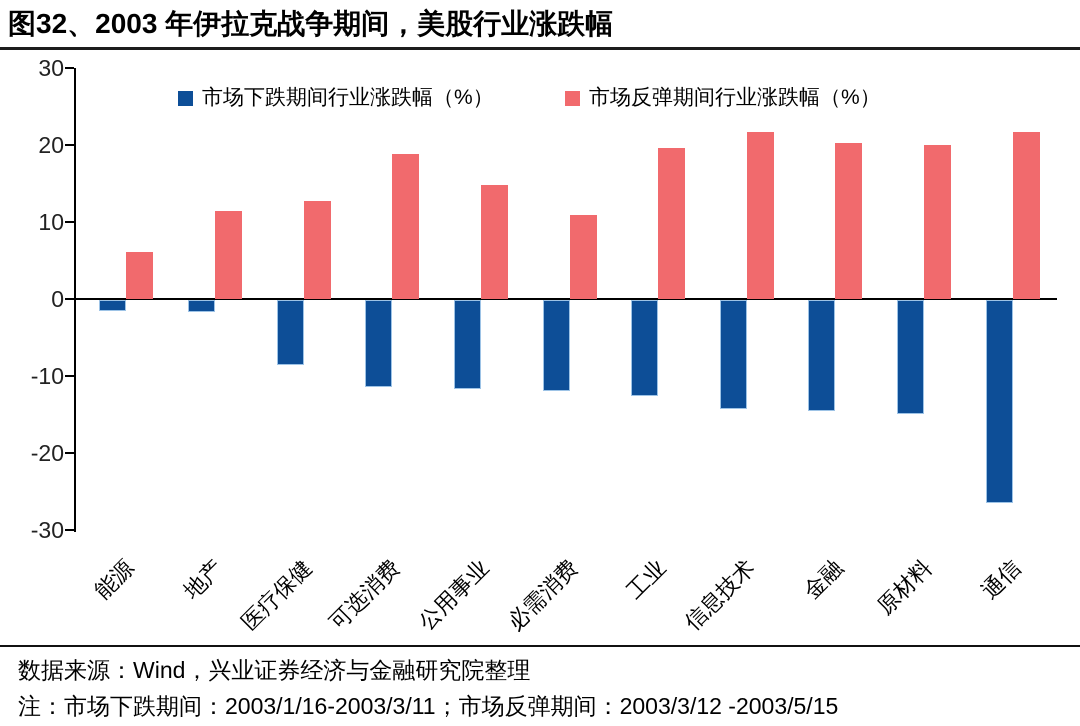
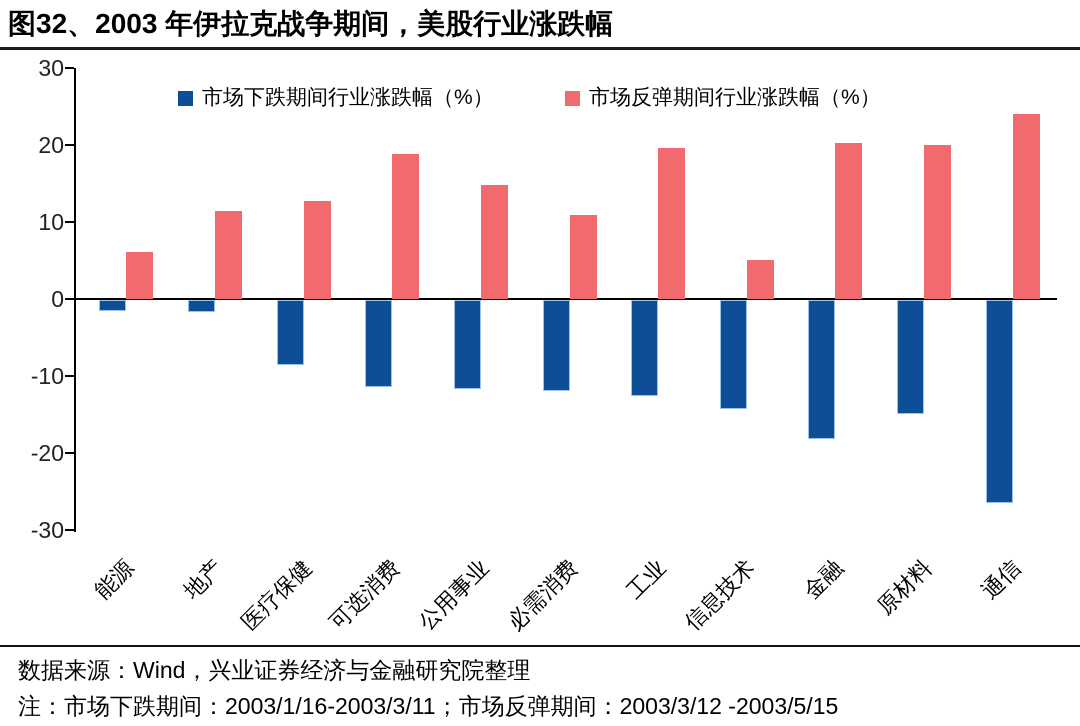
市场反弹期间行业涨跌幅（%）/信息技术: 22 -> 5
市场下跌期间行业涨跌幅（%）/金融: -14 -> -18
市场反弹期间行业涨跌幅（%）/通信: 22 -> 24
